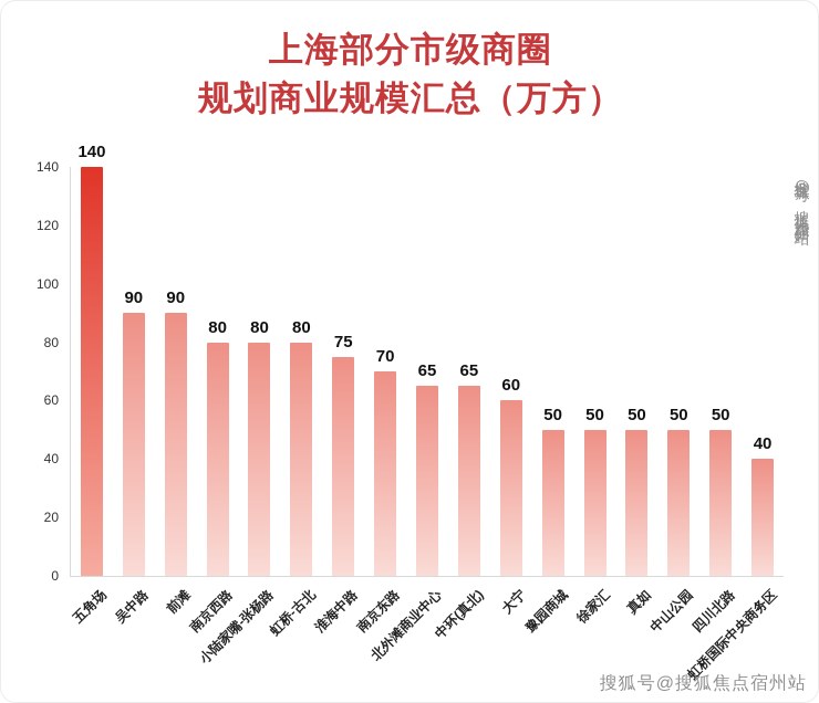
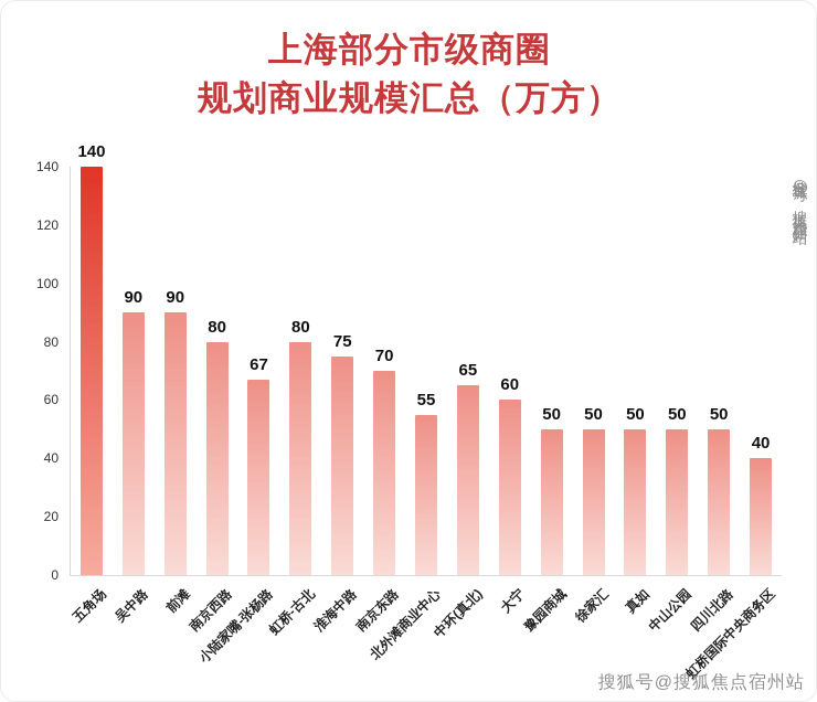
小陆家嘴-张杨路: 80 -> 67
北外滩商业中心: 65 -> 55
